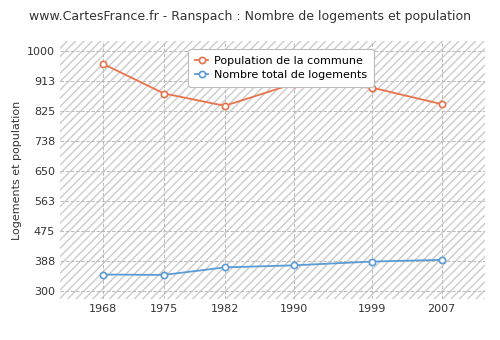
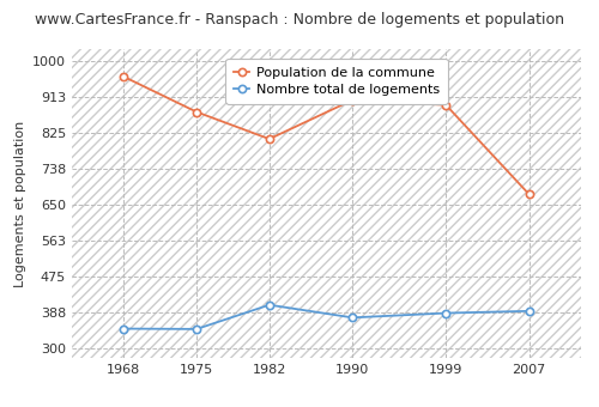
Nombre total de logements/1982: 368 -> 405
Population de la commune/1982: 840 -> 810
Population de la commune/2007: 845 -> 675
